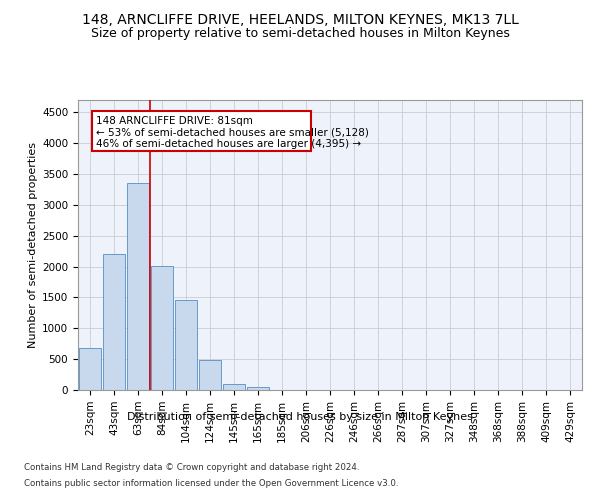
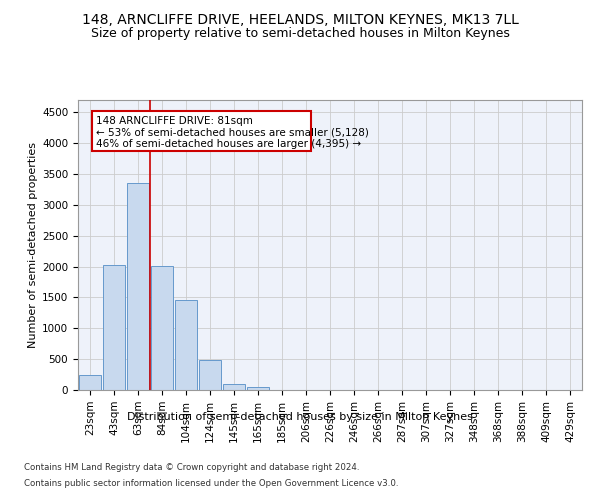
23sqm: 680 -> 250
43sqm: 2200 -> 2030
